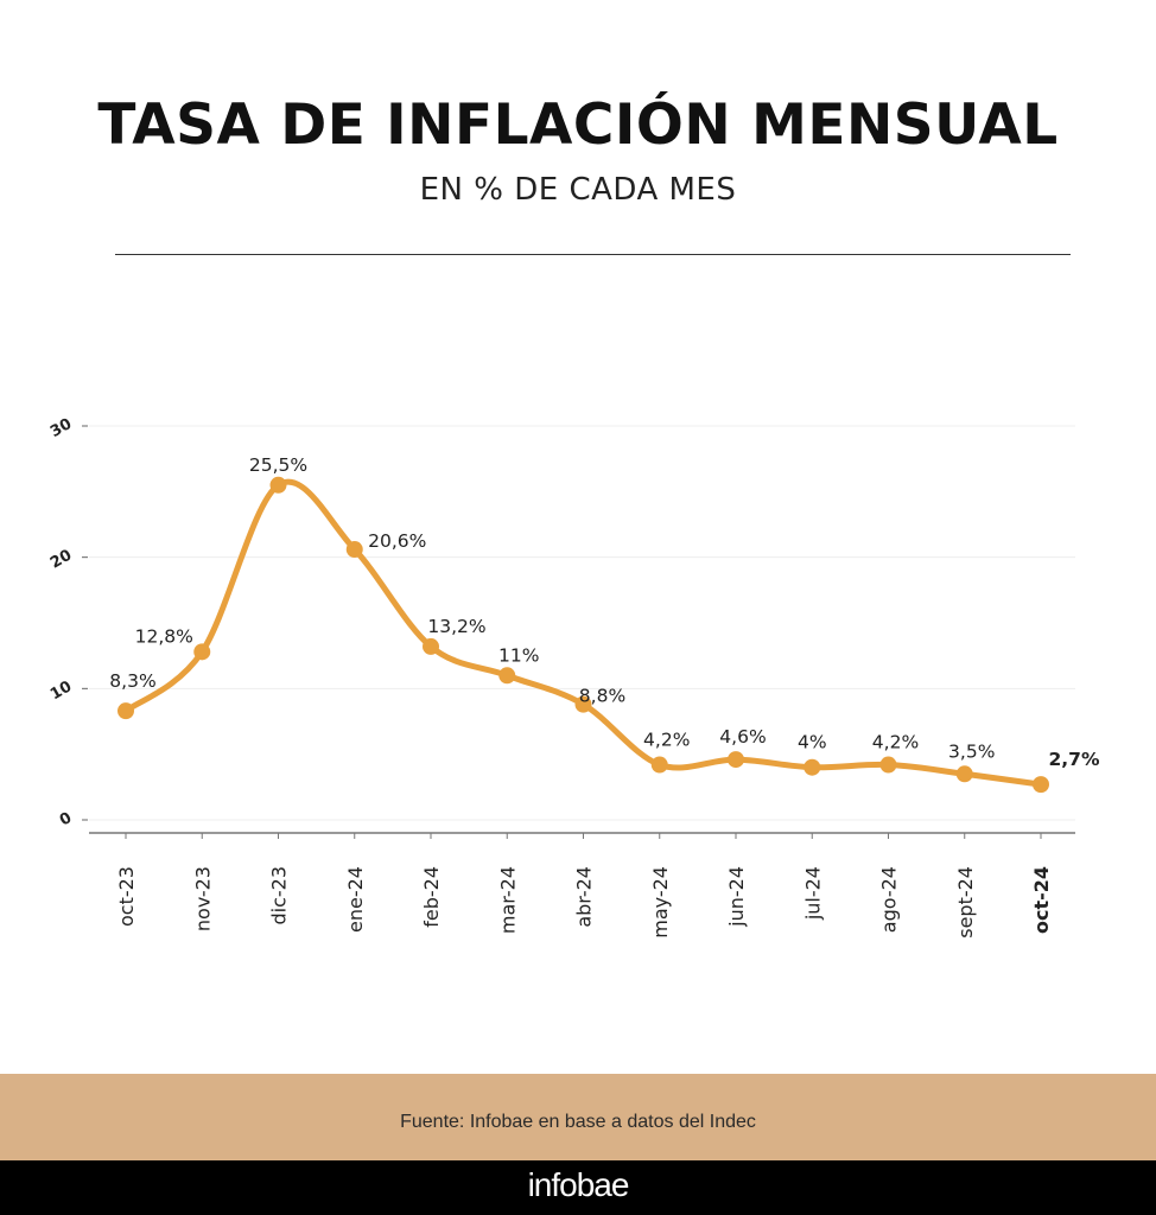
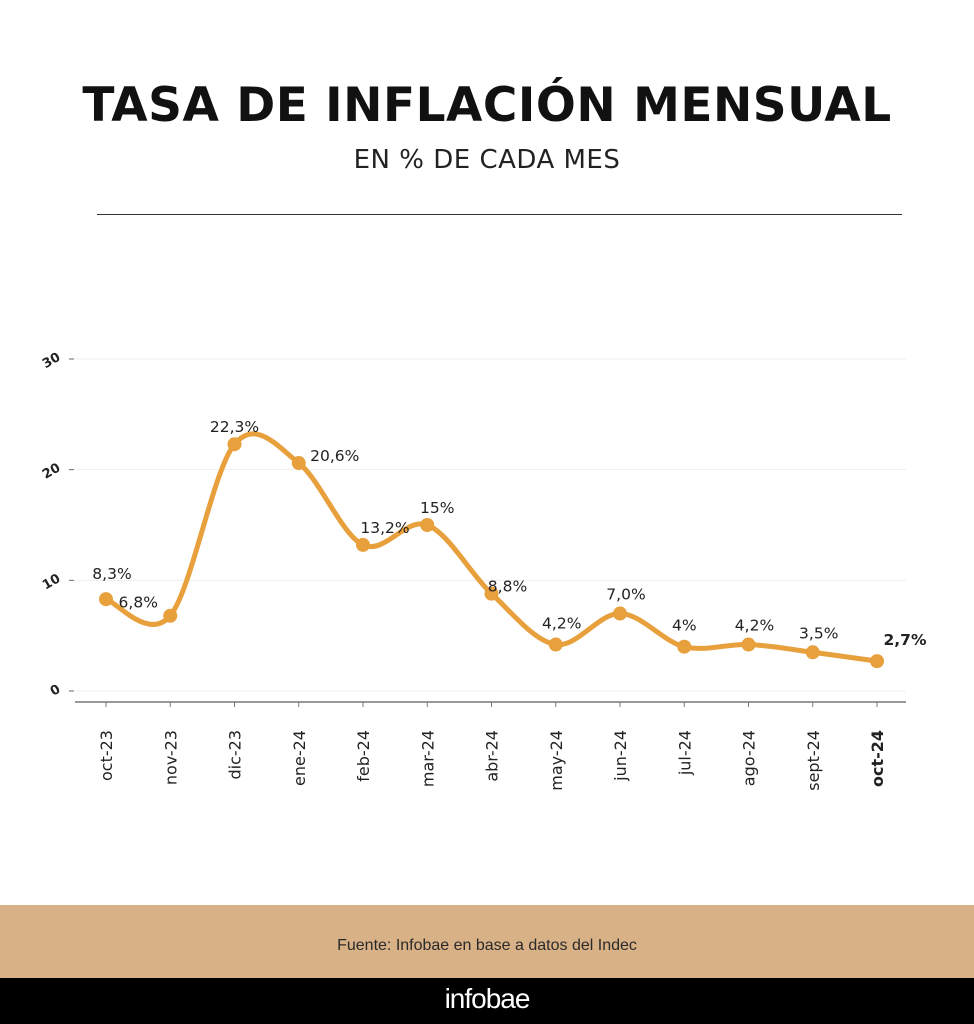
nov-23: 12,8% -> 6,8%
dic-23: 25,5% -> 22,3%
mar-24: 11% -> 15%
jun-24: 4,6% -> 7,0%
